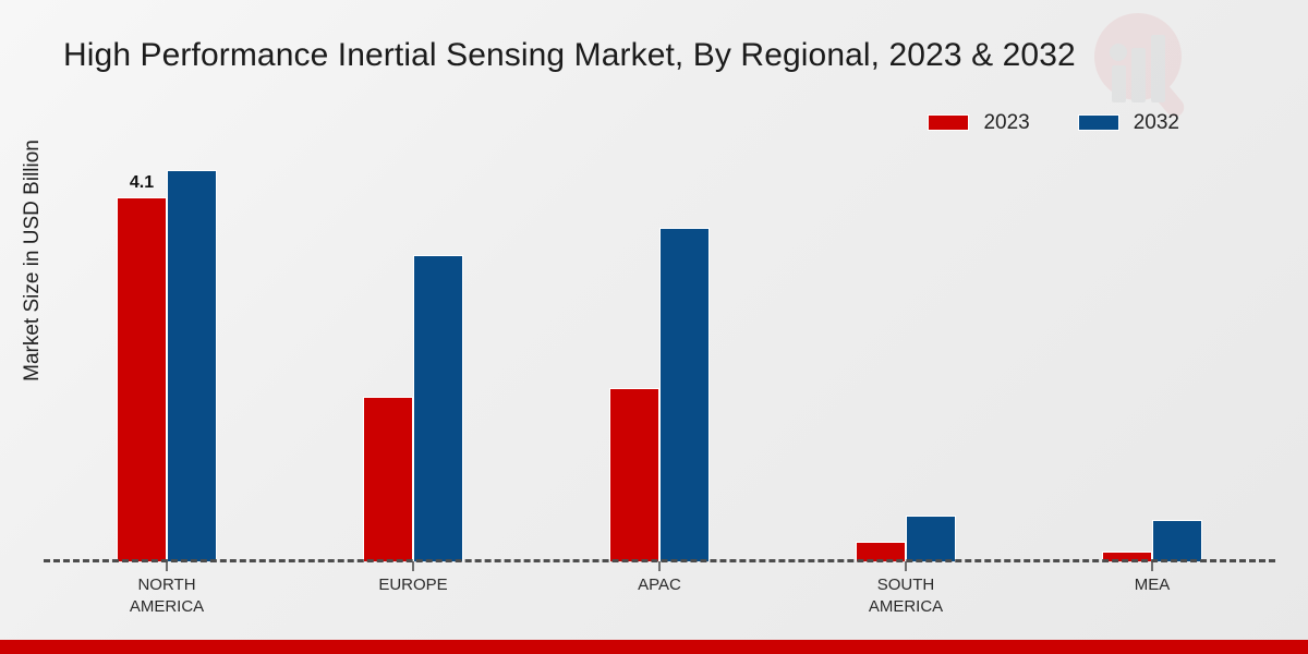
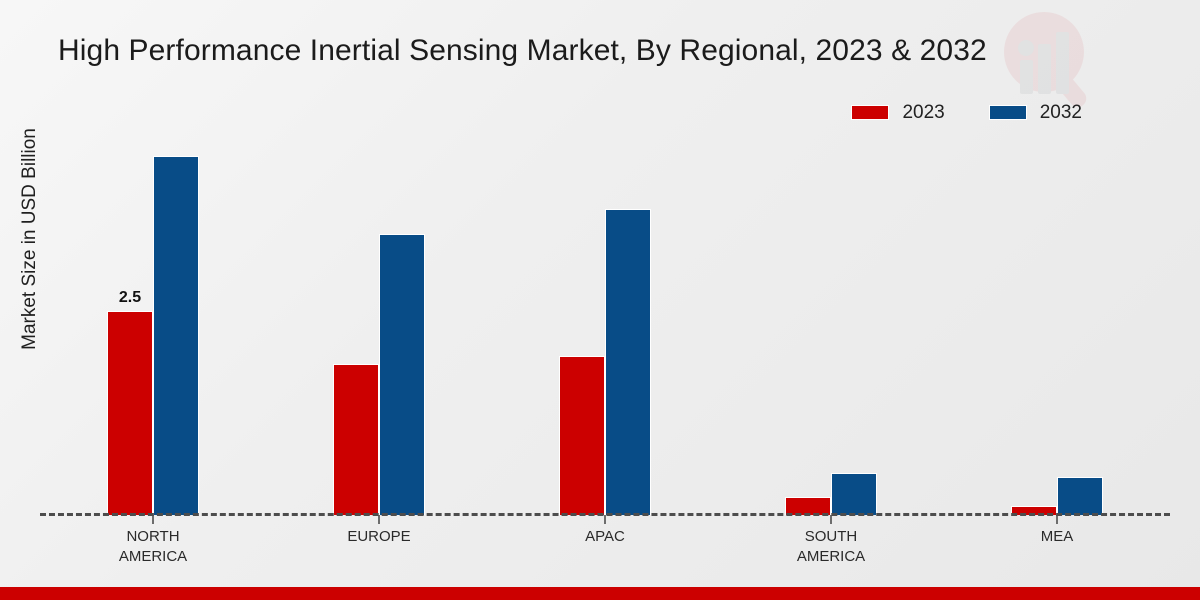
2023/NORTH AMERICA: 4.1 -> 2.5
